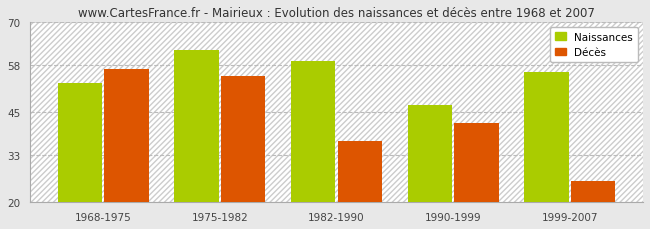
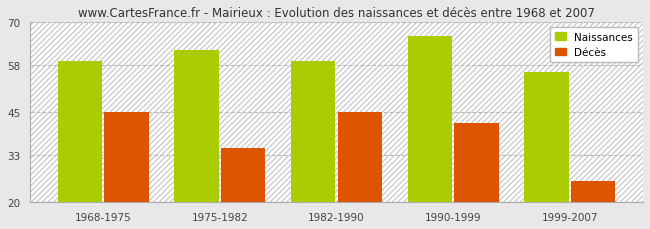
Naissances/1968-1975: 53 -> 59
Décès/1968-1975: 57 -> 45
Décès/1975-1982: 55 -> 35
Décès/1982-1990: 37 -> 45
Naissances/1990-1999: 47 -> 66
